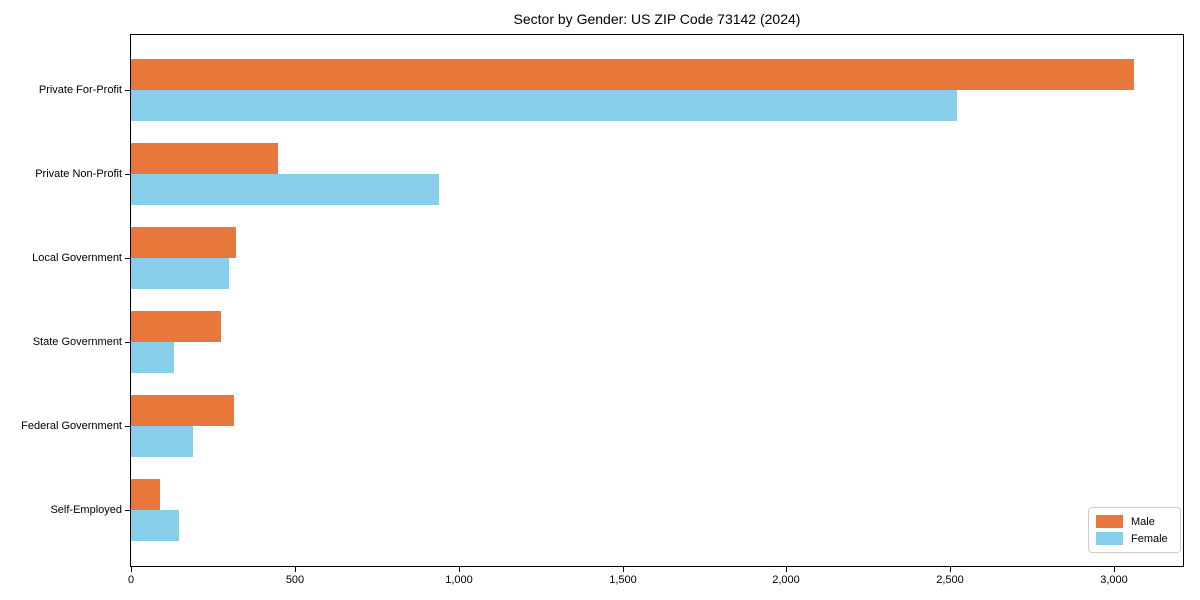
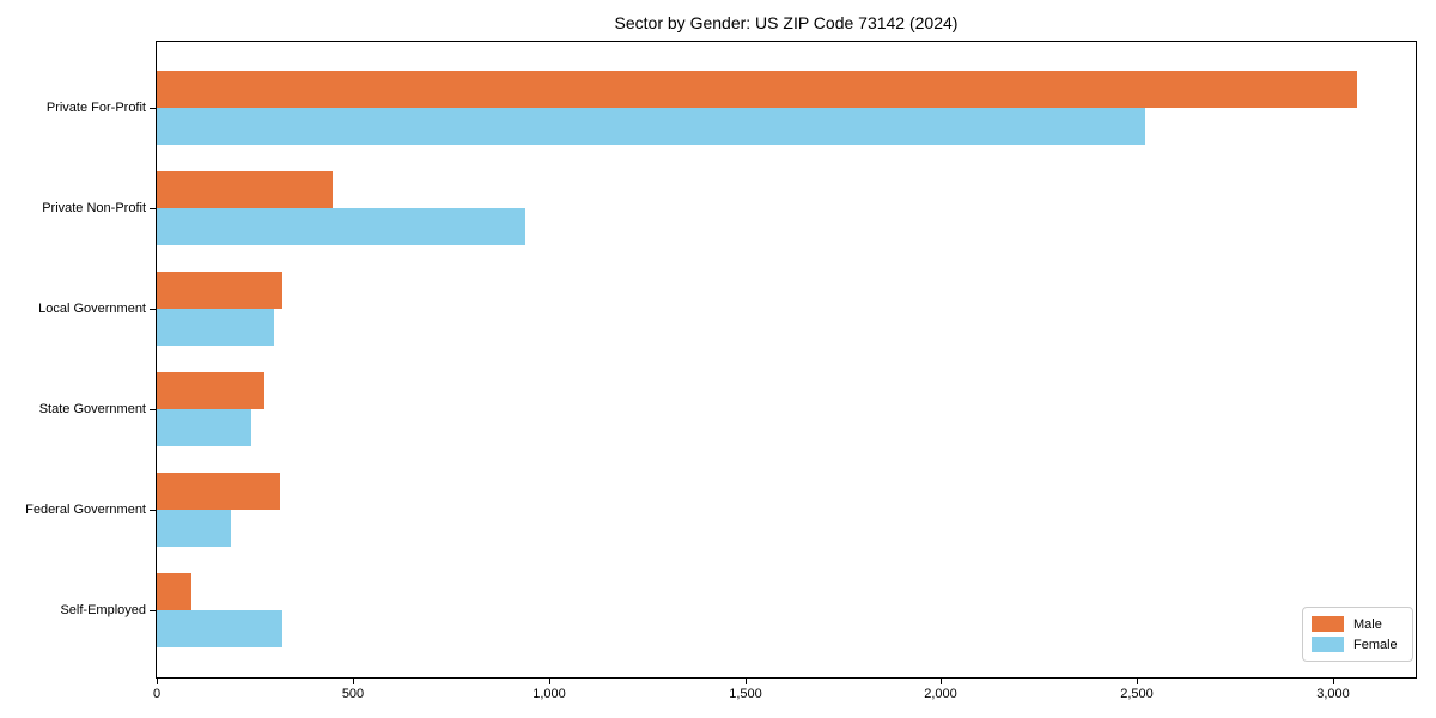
Female/State Government: 130 -> 240
Female/Self-Employed: 140 -> 320
